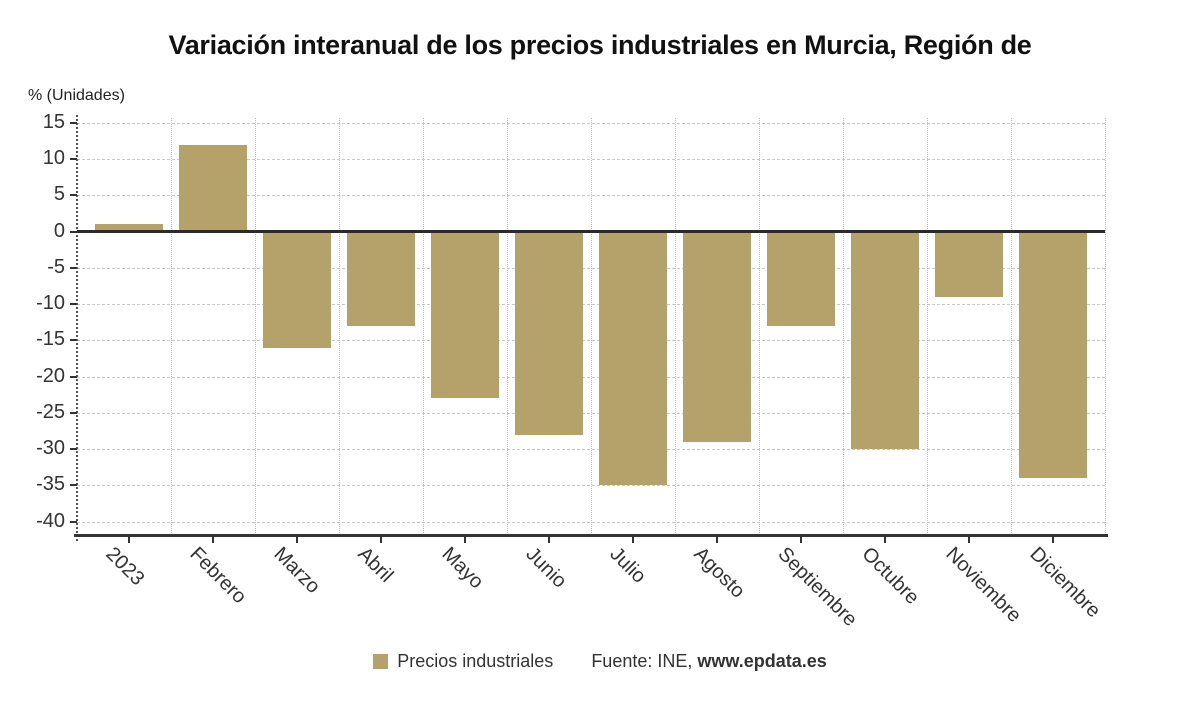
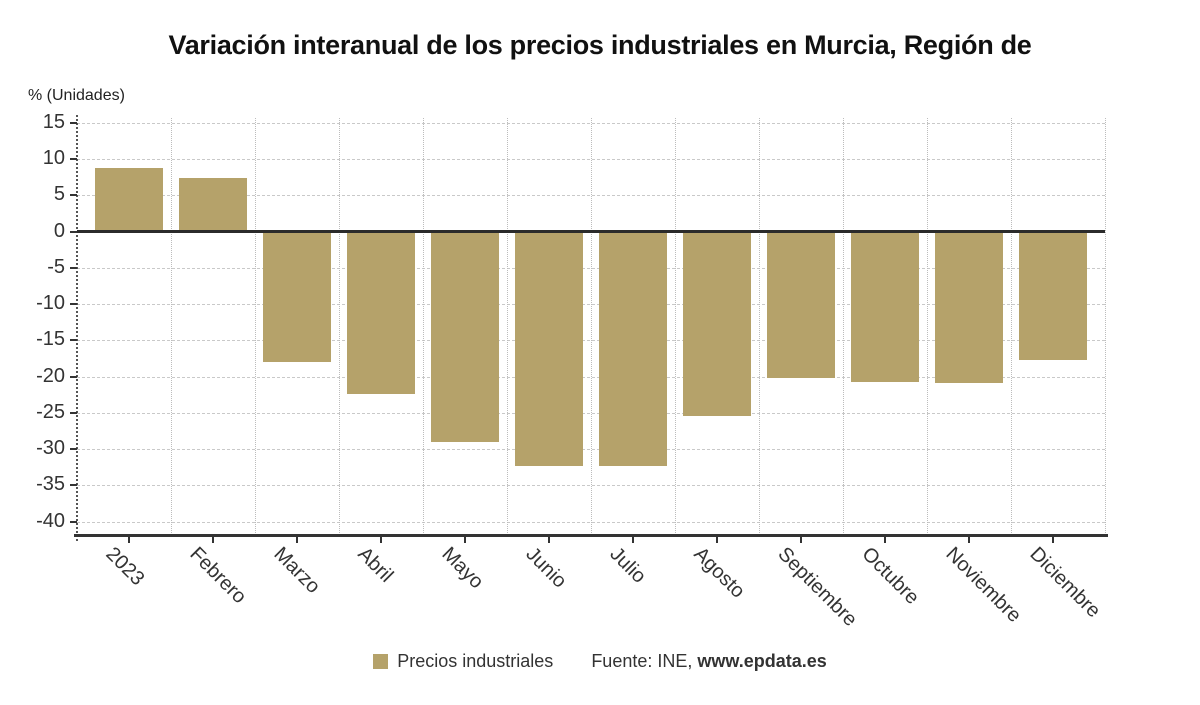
2023: 1 -> 9
Febrero: 12 -> 7
Marzo: -16 -> -18
Abril: -13 -> -22
Mayo: -23 -> -29
Junio: -28 -> -32
Julio: -35 -> -32
Agosto: -29 -> -25
Septiembre: -13 -> -20
Octubre: -30 -> -21
Noviembre: -9 -> -21
Diciembre: -34 -> -18
